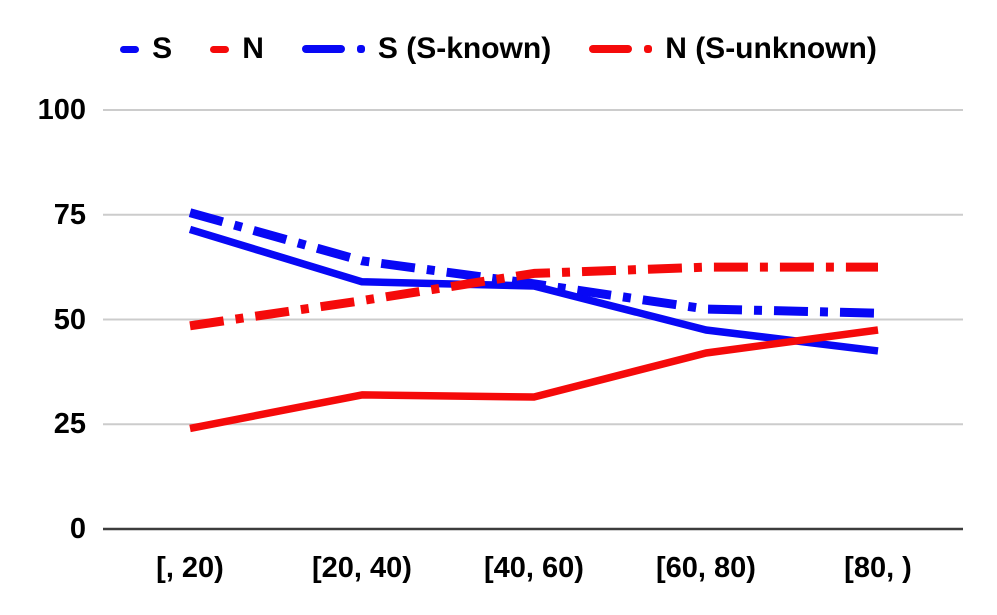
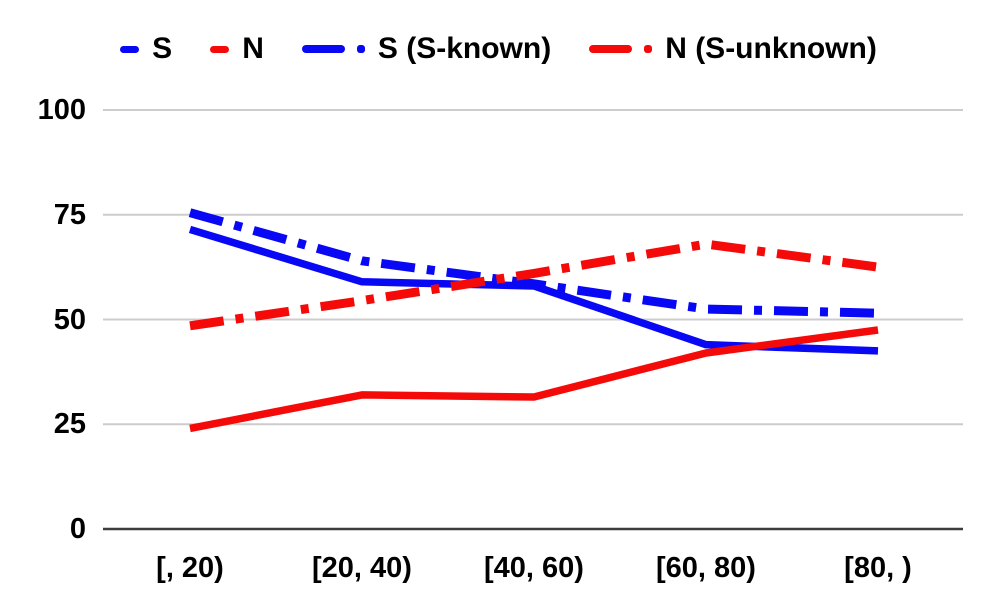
S/[60, 80): 48 -> 44
N (S-unknown)/[60, 80): 62 -> 68
